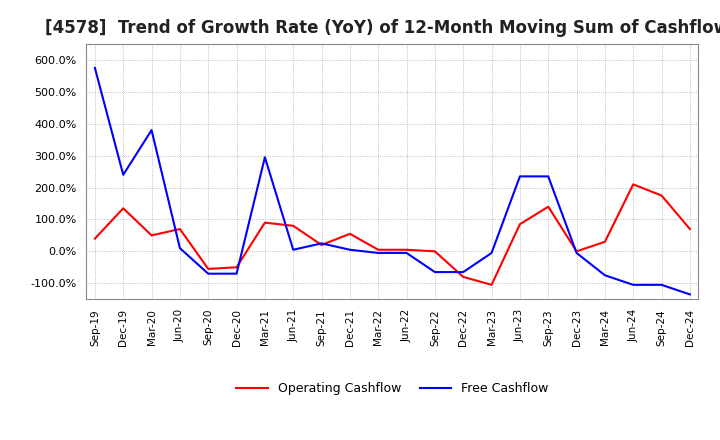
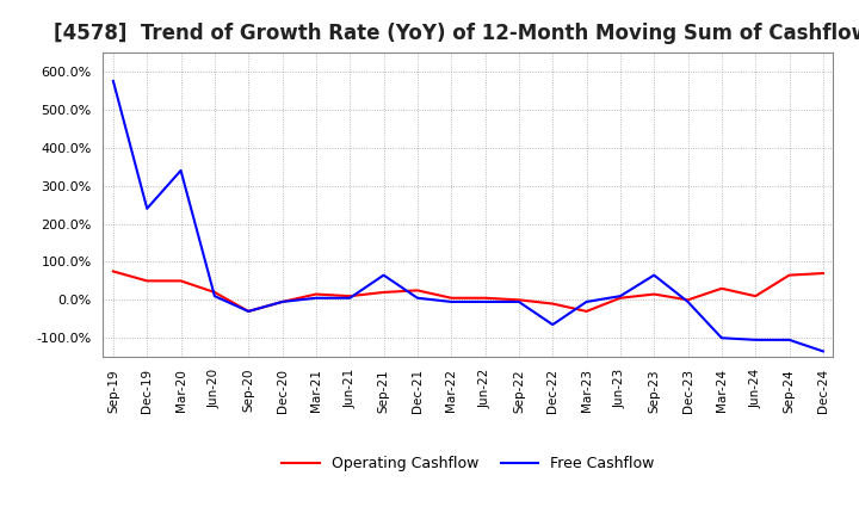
Operating Cashflow/Sep-19: 40% -> 75%
Operating Cashflow/Dec-19: 135% -> 50%
Free Cashflow/Mar-20: 380% -> 340%
Operating Cashflow/Jun-20: 70% -> 20%
Operating Cashflow/Sep-20: -55% -> -30%
Free Cashflow/Sep-20: -70% -> -30%
Operating Cashflow/Dec-20: -50% -> -5%
Free Cashflow/Dec-20: -70% -> -5%
Operating Cashflow/Mar-21: 90% -> 15%
Free Cashflow/Mar-21: 295% -> 5%
Operating Cashflow/Jun-21: 80% -> 10%
Free Cashflow/Sep-21: 25% -> 65%
Operating Cashflow/Dec-21: 55% -> 25%
Free Cashflow/Sep-22: -65% -> -5%
Operating Cashflow/Dec-22: -80% -> -10%
Operating Cashflow/Mar-23: -105% -> -30%
Operating Cashflow/Jun-23: 85% -> 5%
Free Cashflow/Jun-23: 235% -> 10%
Operating Cashflow/Sep-23: 140% -> 15%
Free Cashflow/Sep-23: 235% -> 65%
Free Cashflow/Mar-24: -75% -> -100%
Operating Cashflow/Jun-24: 210% -> 10%
Operating Cashflow/Sep-24: 175% -> 65%
